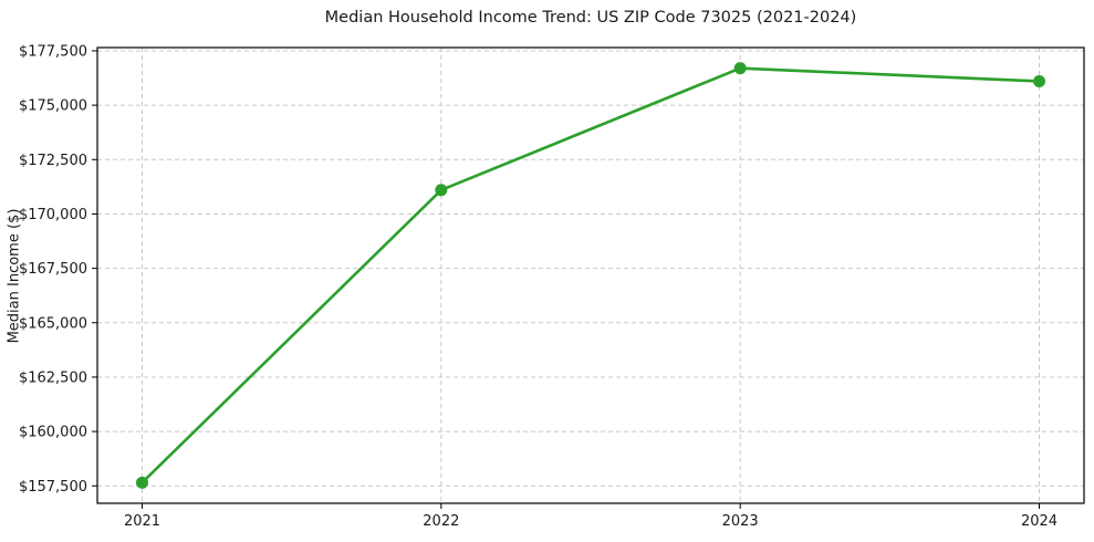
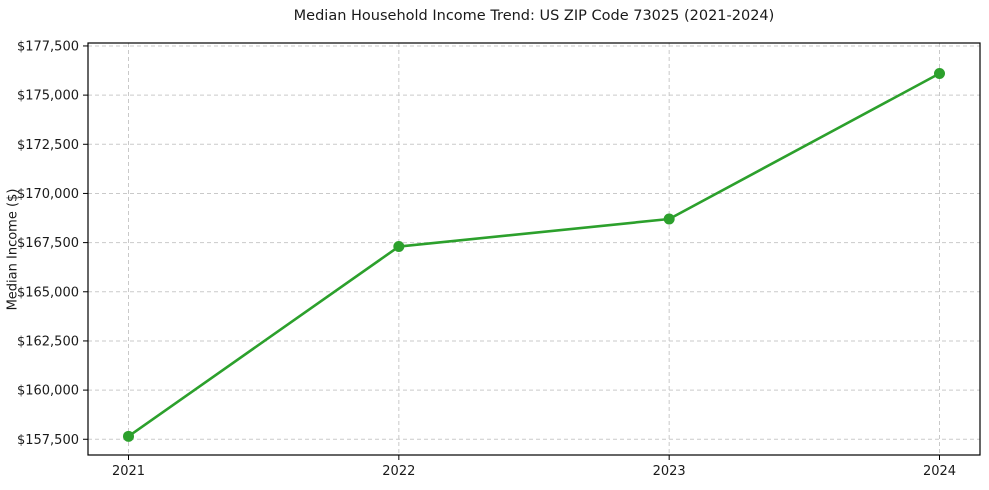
2022: $171100 -> $167300
2023: $176700 -> $168700
